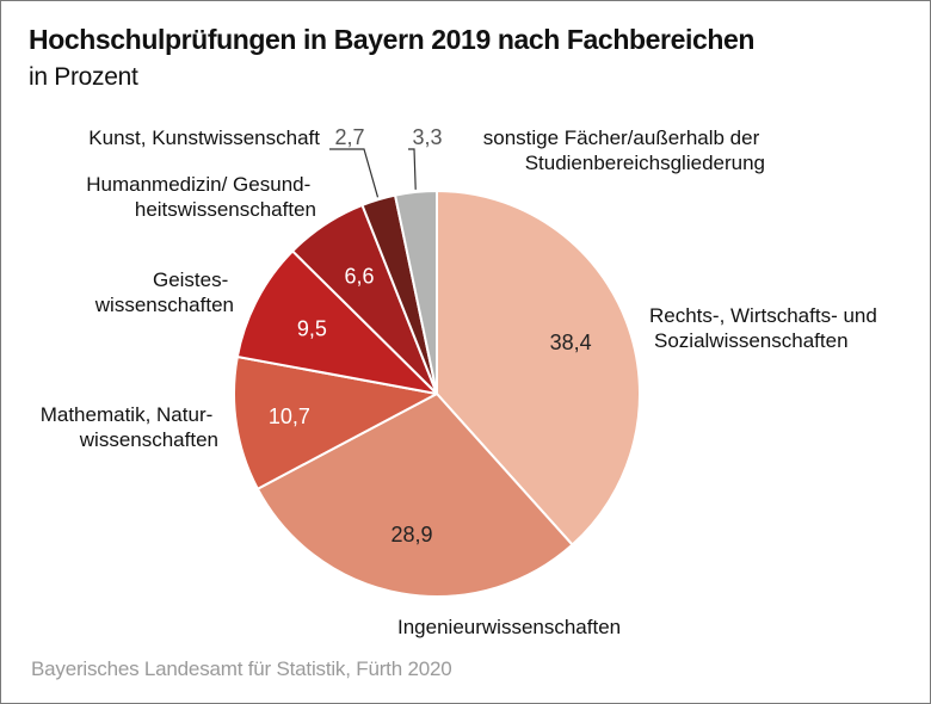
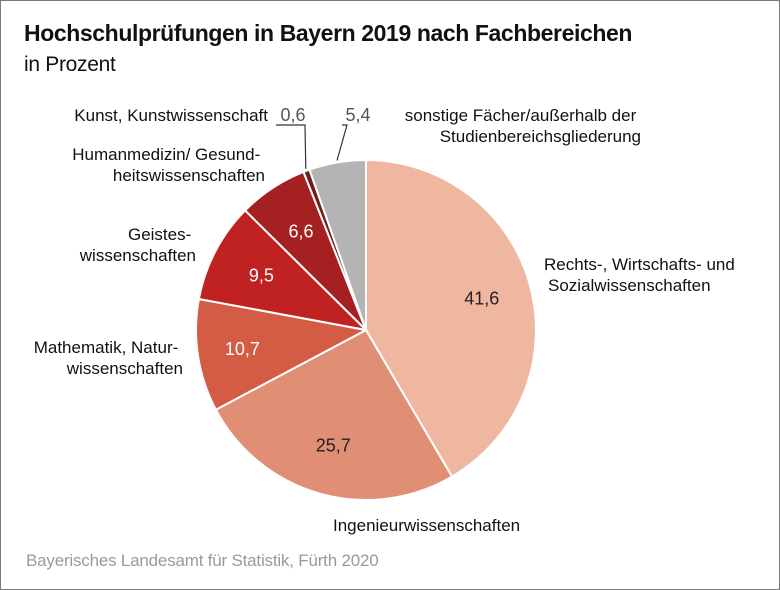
Rechts-, Wirtschafts- und Sozialwissenschaften: 38,4 -> 41,6
Ingenieurwissenschaften: 28,9 -> 25,7
Kunst, Kunstwissenschaft: 2,7 -> 0,6
sonstige Fächer/außerhalb der Studienbereichsgliederung: 3,3 -> 5,4
